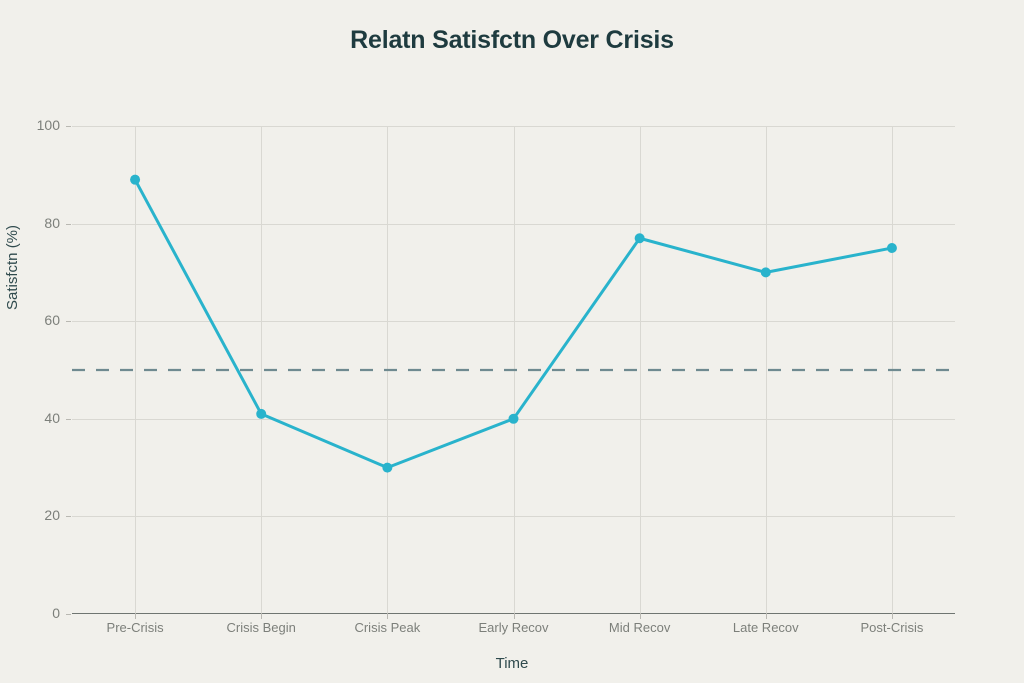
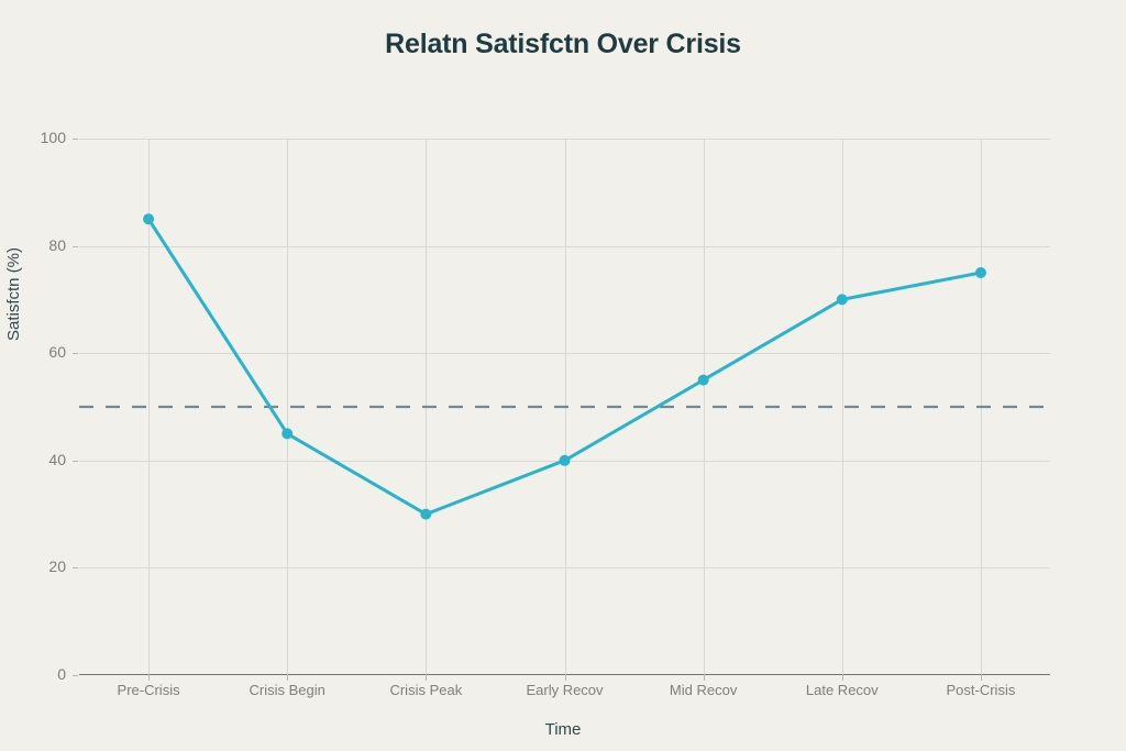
Pre-Crisis: 89 -> 85
Crisis Begin: 41 -> 45
Mid Recov: 77 -> 55
